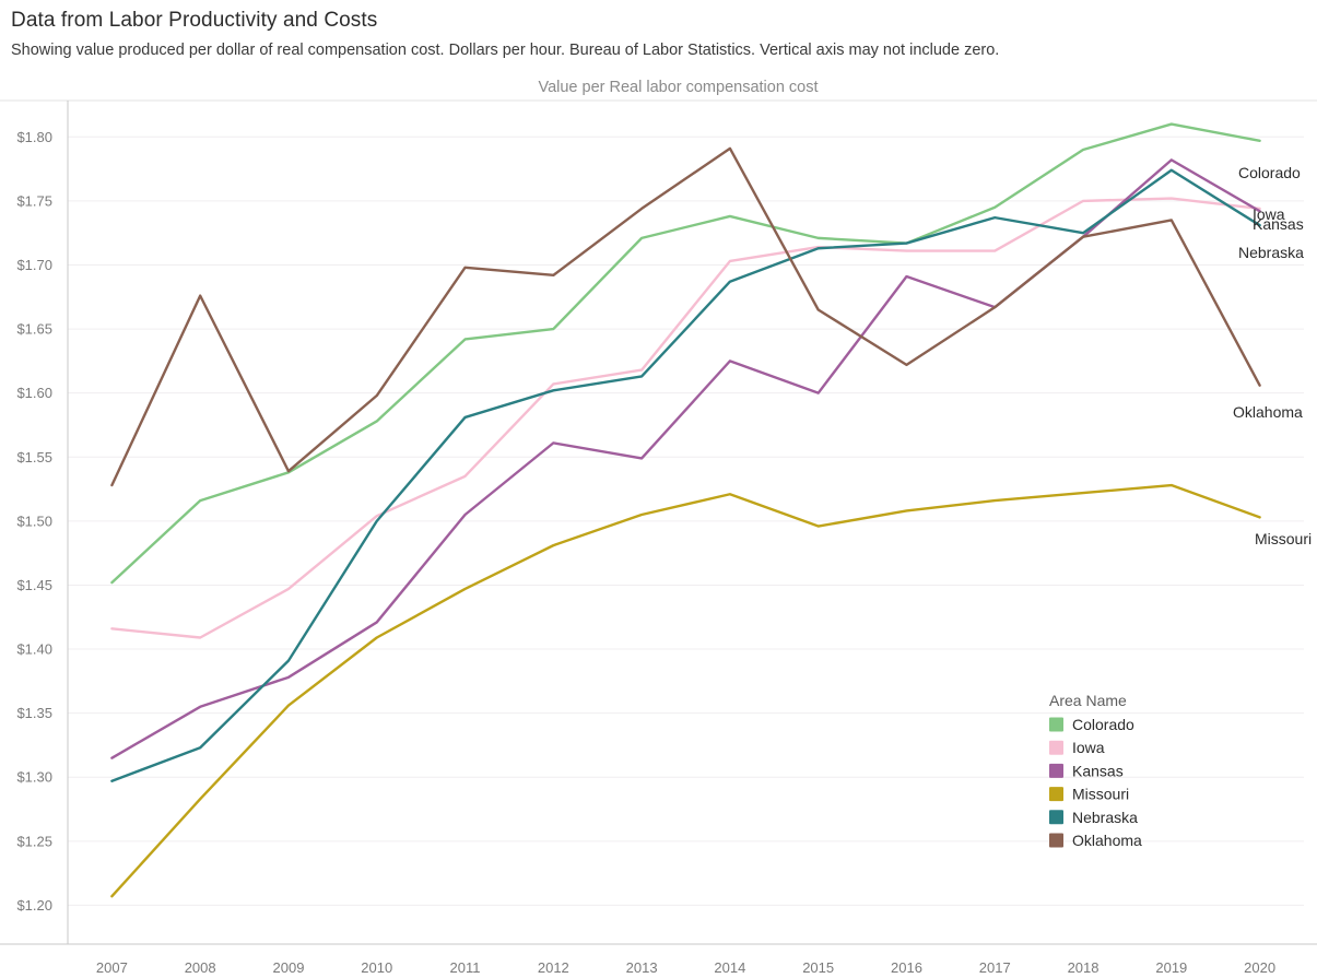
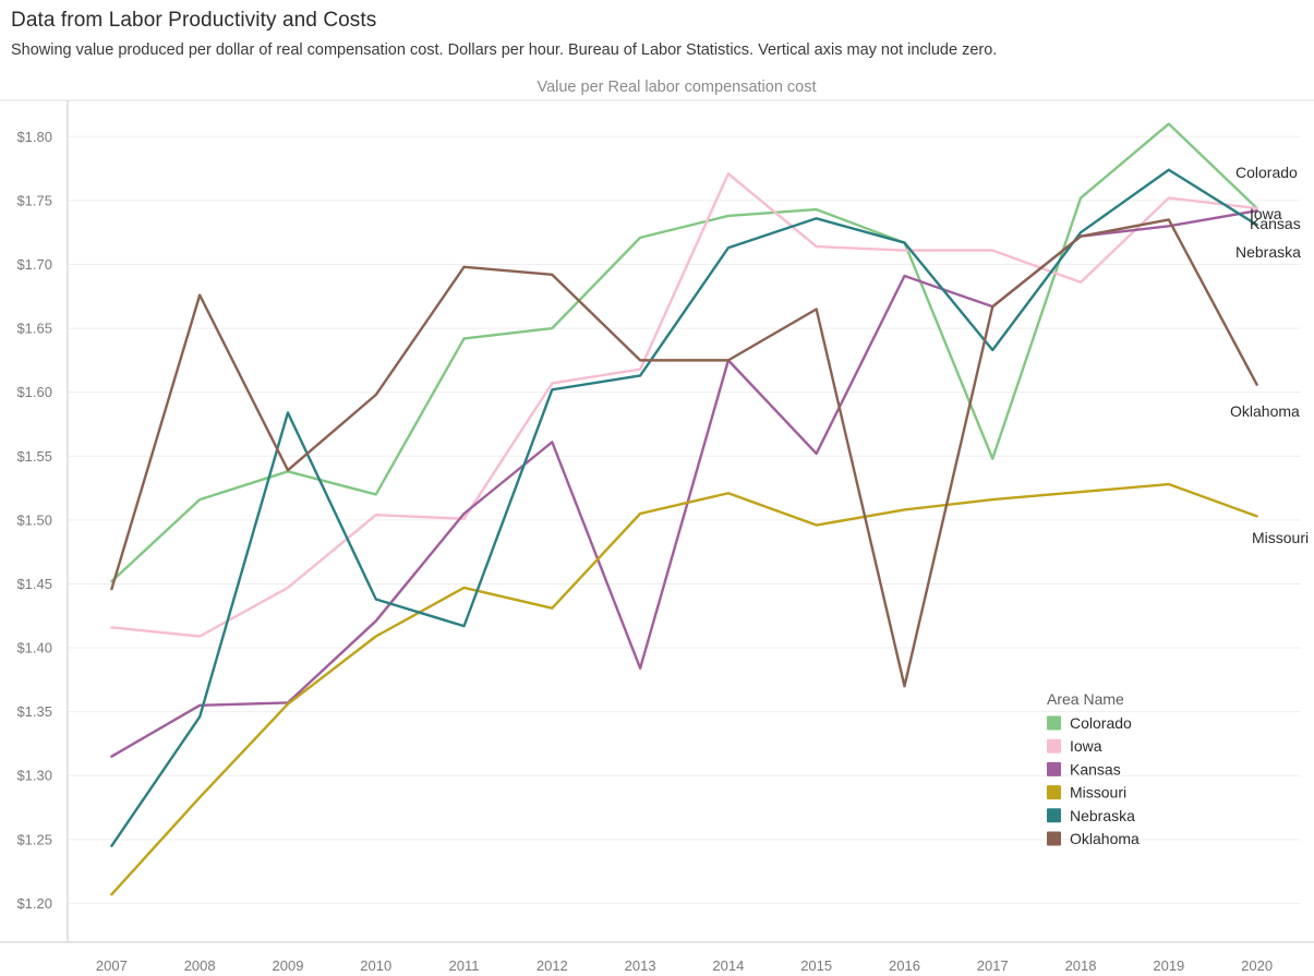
Nebraska/2007: $1.297 -> $1.245
Oklahoma/2007: $1.528 -> $1.446
Nebraska/2008: $1.323 -> $1.346
Kansas/2009: $1.378 -> $1.357
Nebraska/2009: $1.391 -> $1.584
Colorado/2010: $1.578 -> $1.520
Nebraska/2010: $1.500 -> $1.438
Iowa/2011: $1.535 -> $1.501
Nebraska/2011: $1.581 -> $1.417
Missouri/2012: $1.481 -> $1.431
Kansas/2013: $1.549 -> $1.384
Oklahoma/2013: $1.744 -> $1.625
Iowa/2014: $1.703 -> $1.771
Nebraska/2014: $1.687 -> $1.713
Oklahoma/2014: $1.791 -> $1.625
Colorado/2015: $1.721 -> $1.743
Kansas/2015: $1.600 -> $1.552
Nebraska/2015: $1.713 -> $1.736
Oklahoma/2016: $1.622 -> $1.370
Colorado/2017: $1.745 -> $1.548
Nebraska/2017: $1.737 -> $1.633
Colorado/2018: $1.790 -> $1.752
Iowa/2018: $1.750 -> $1.686
Kansas/2019: $1.782 -> $1.730
Colorado/2020: $1.797 -> $1.744
